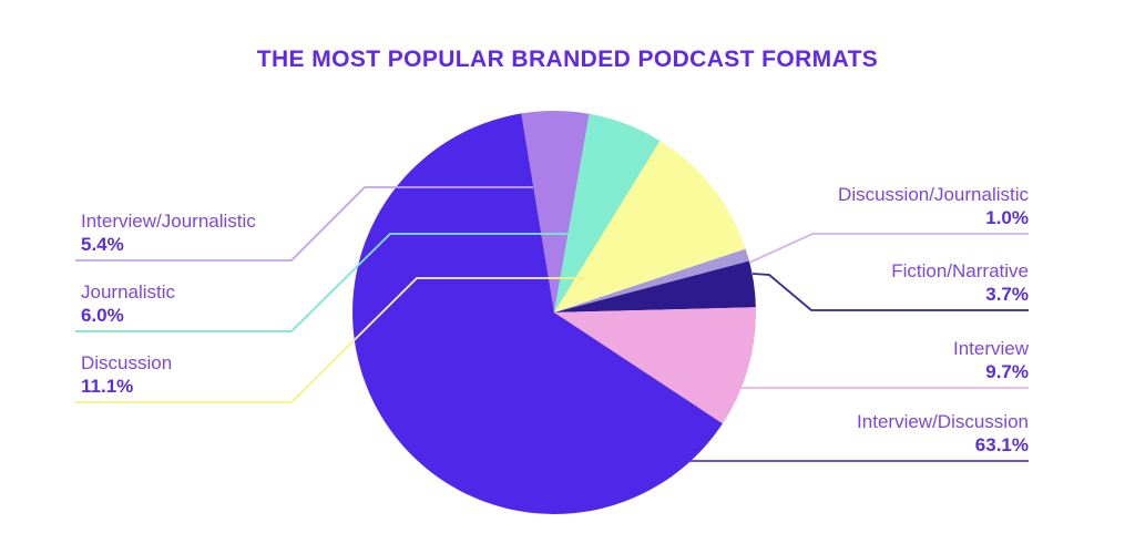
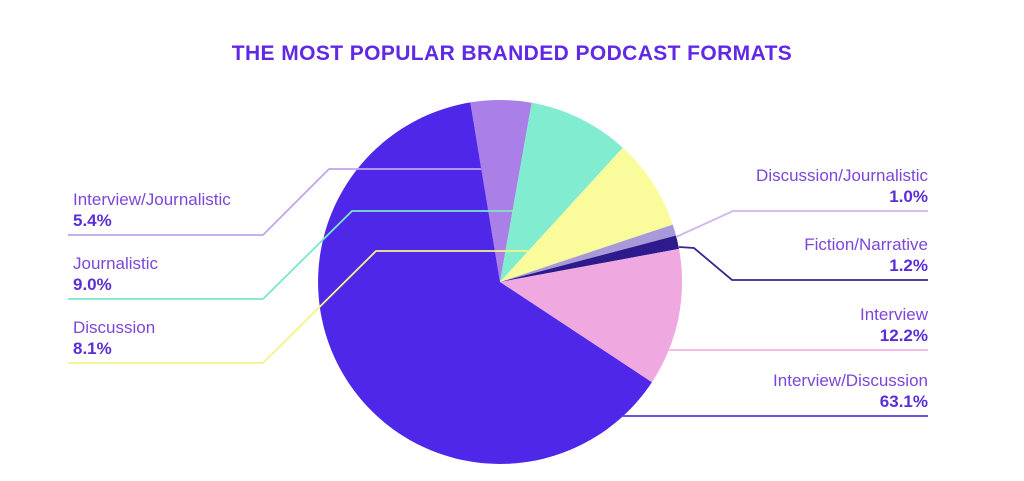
Journalistic: 6.0% -> 9.0%
Discussion: 11.1% -> 8.1%
Fiction/Narrative: 3.7% -> 1.2%
Interview: 9.7% -> 12.2%
